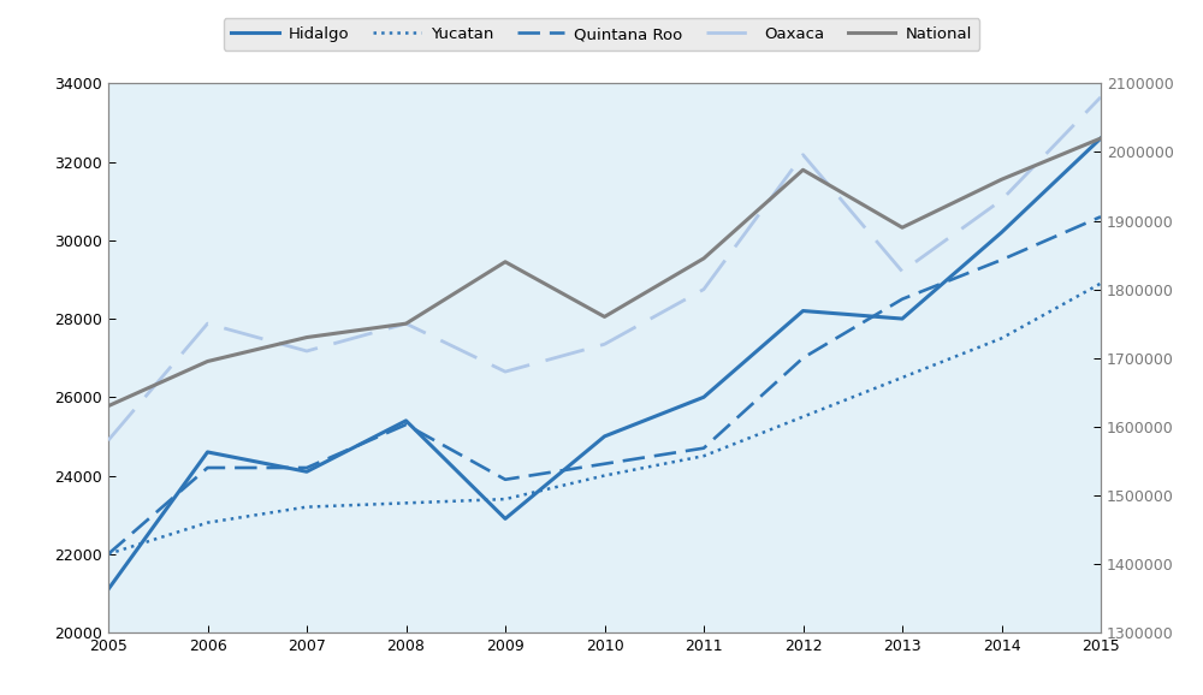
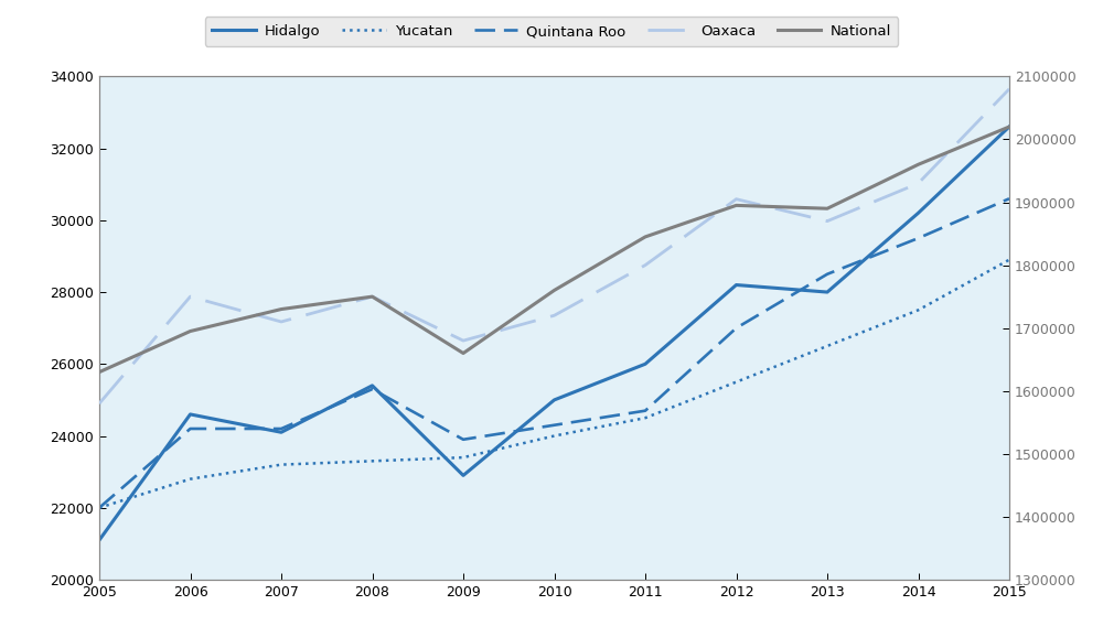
National/2009: 1840000 -> 1660000
Oaxaca/2012: 1996000 -> 1905000
National/2012: 1974000 -> 1895000
Oaxaca/2013: 1826000 -> 1870000
